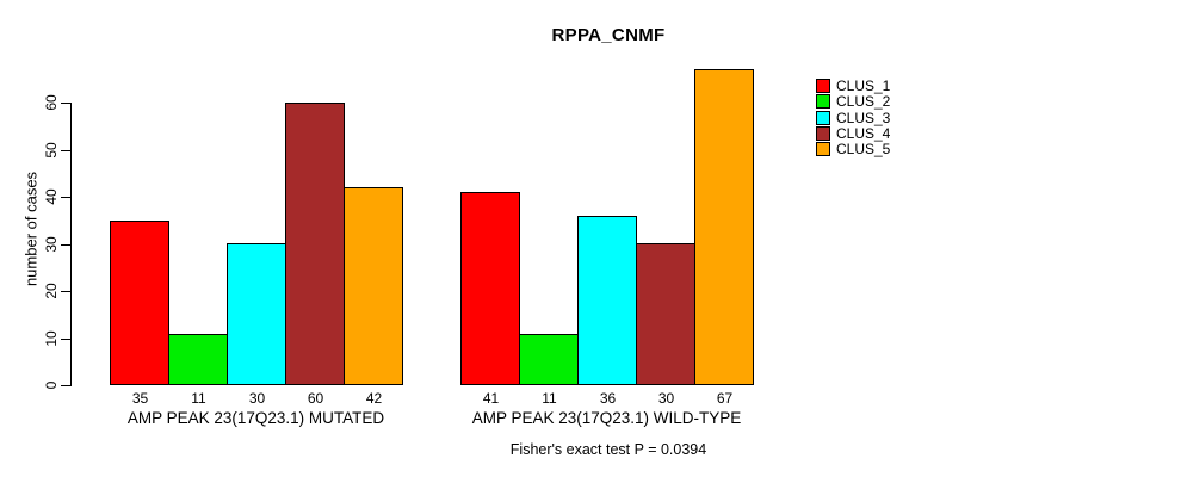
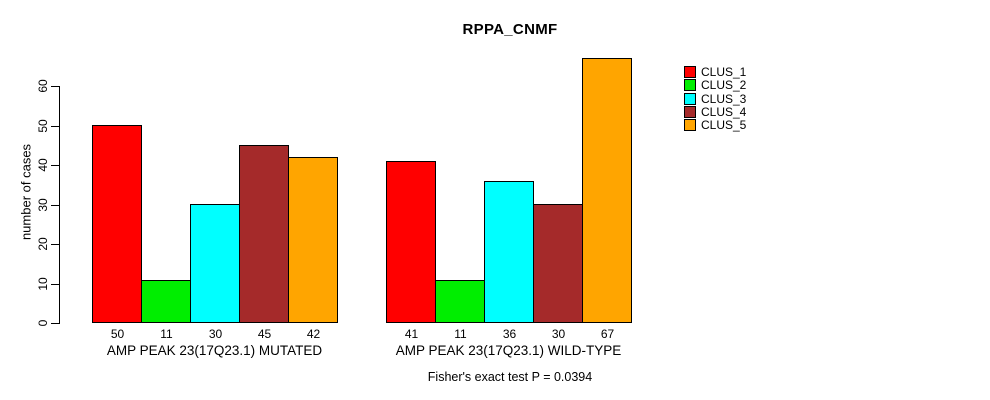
CLUS_1/AMP PEAK 23(17Q23.1) MUTATED: 35 -> 50
CLUS_4/AMP PEAK 23(17Q23.1) MUTATED: 60 -> 45
